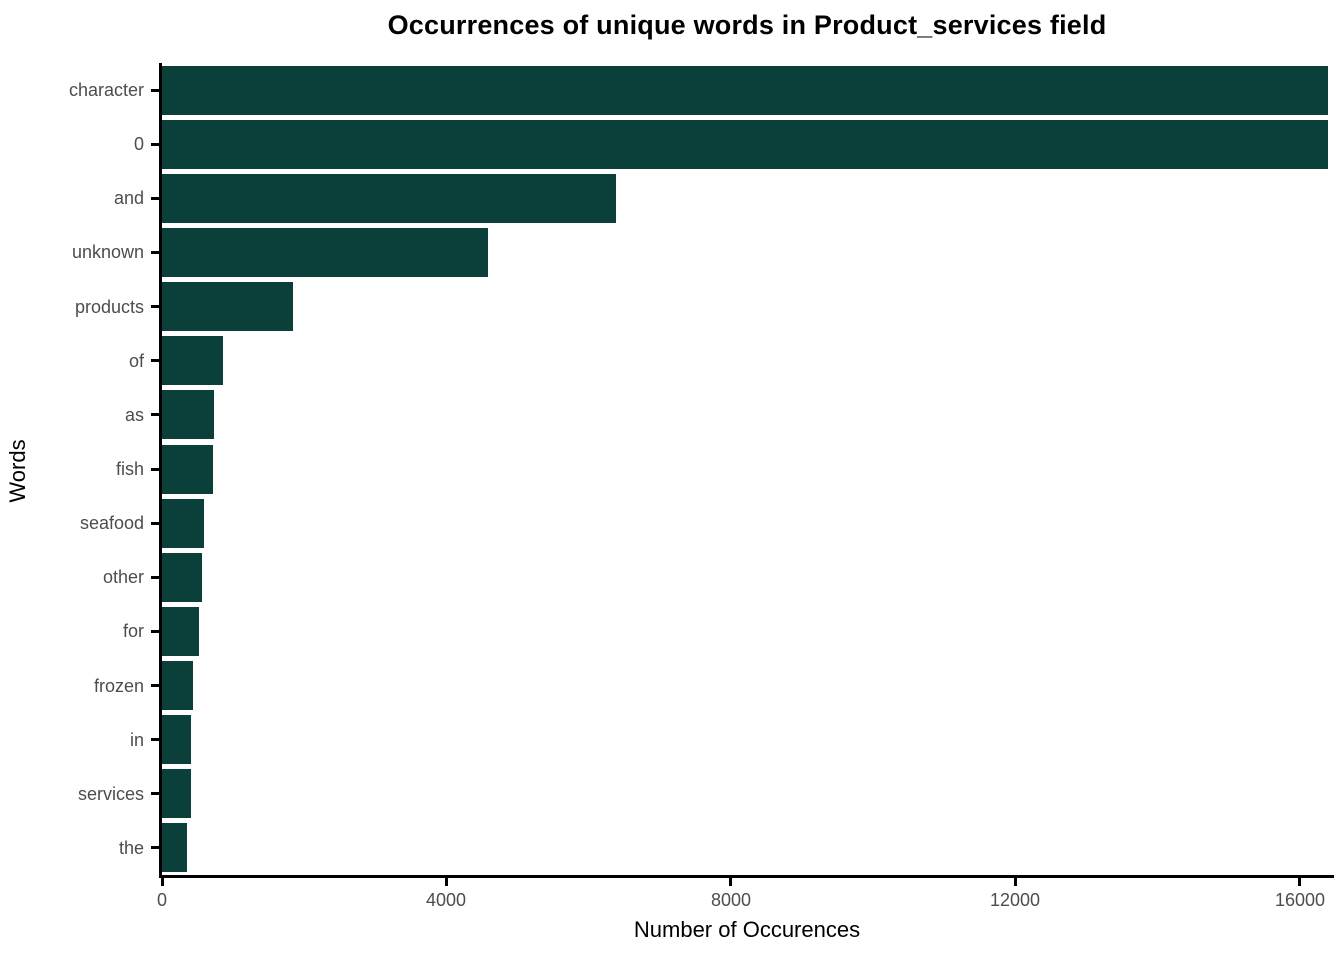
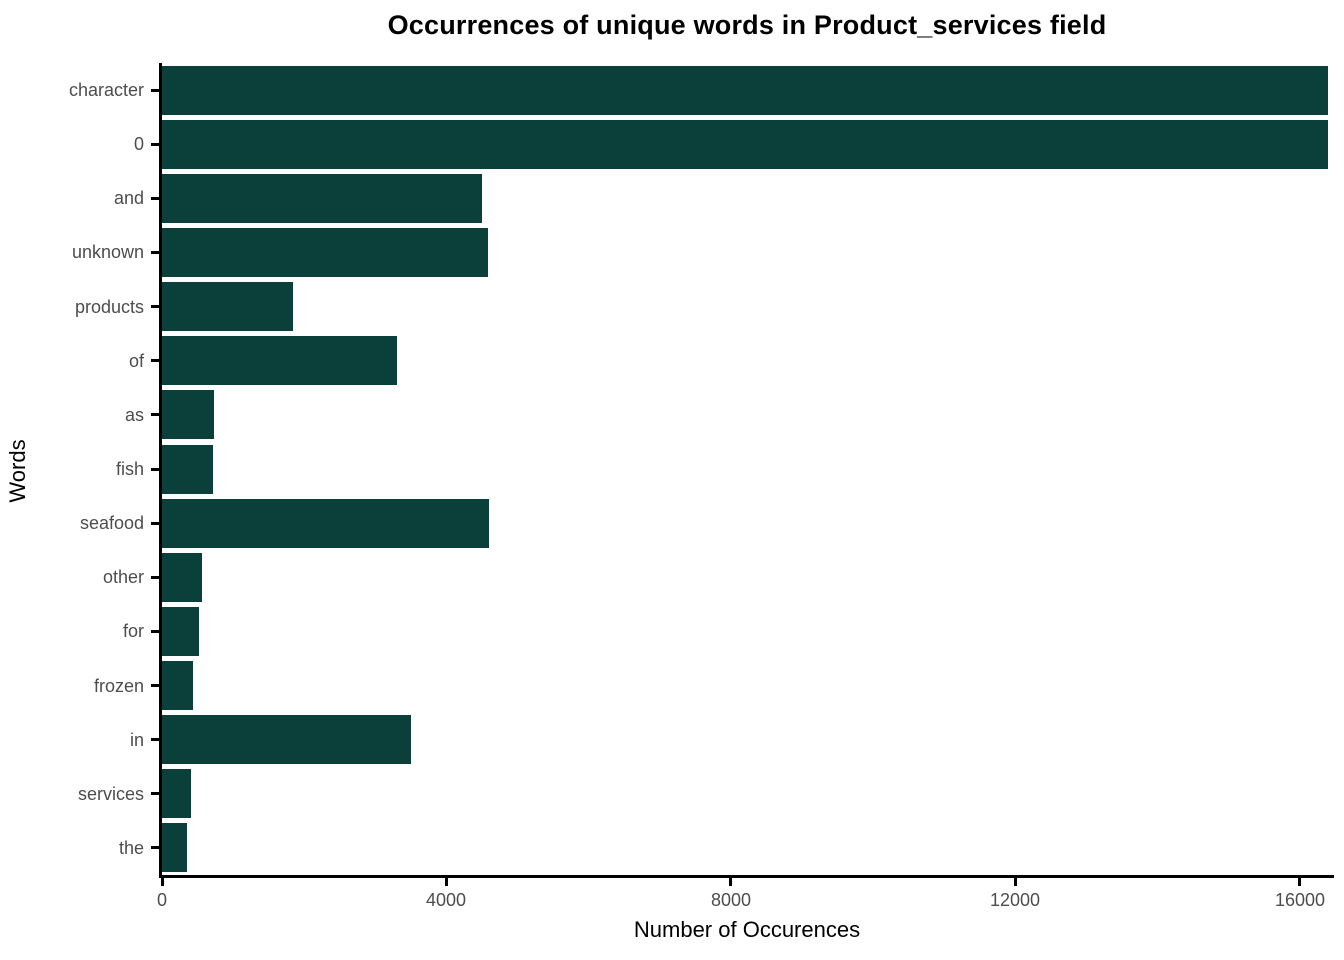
and: 6400 -> 4500
of: 900 -> 3300
seafood: 600 -> 4600
in: 400 -> 3500
